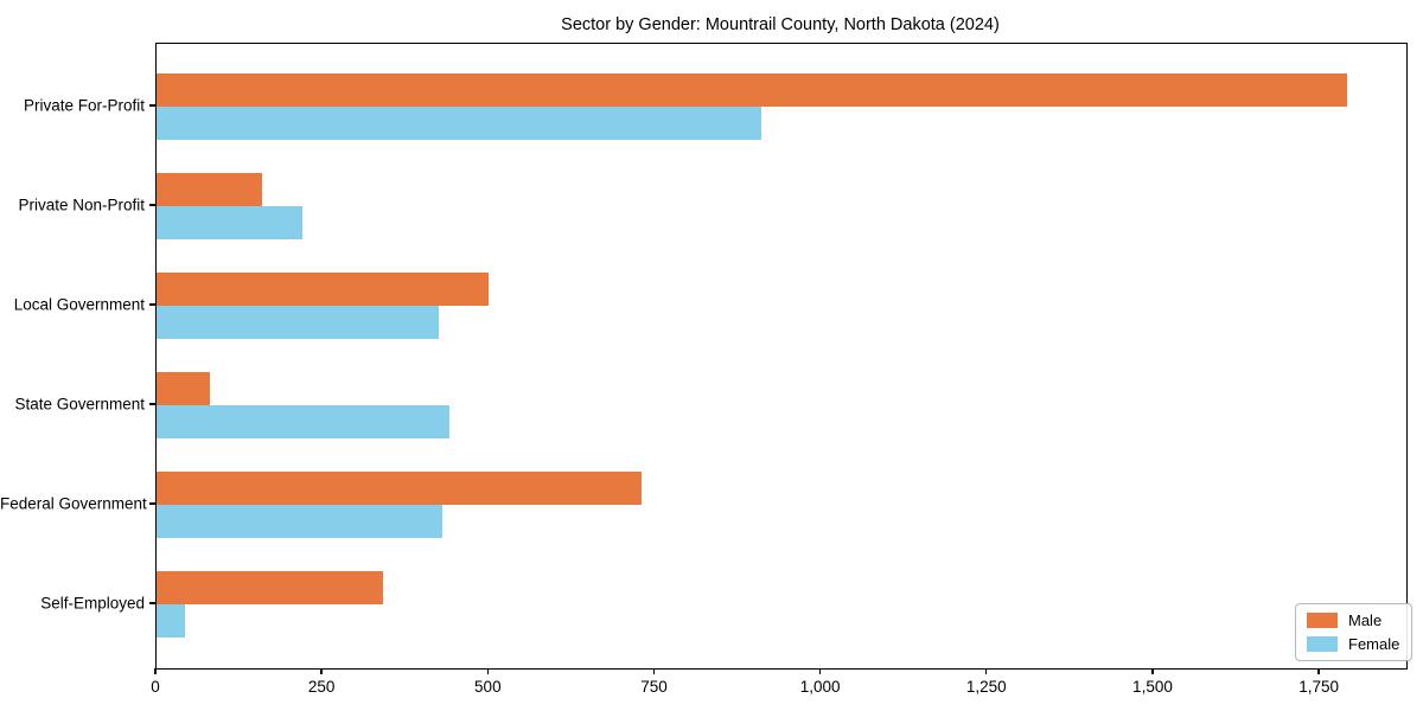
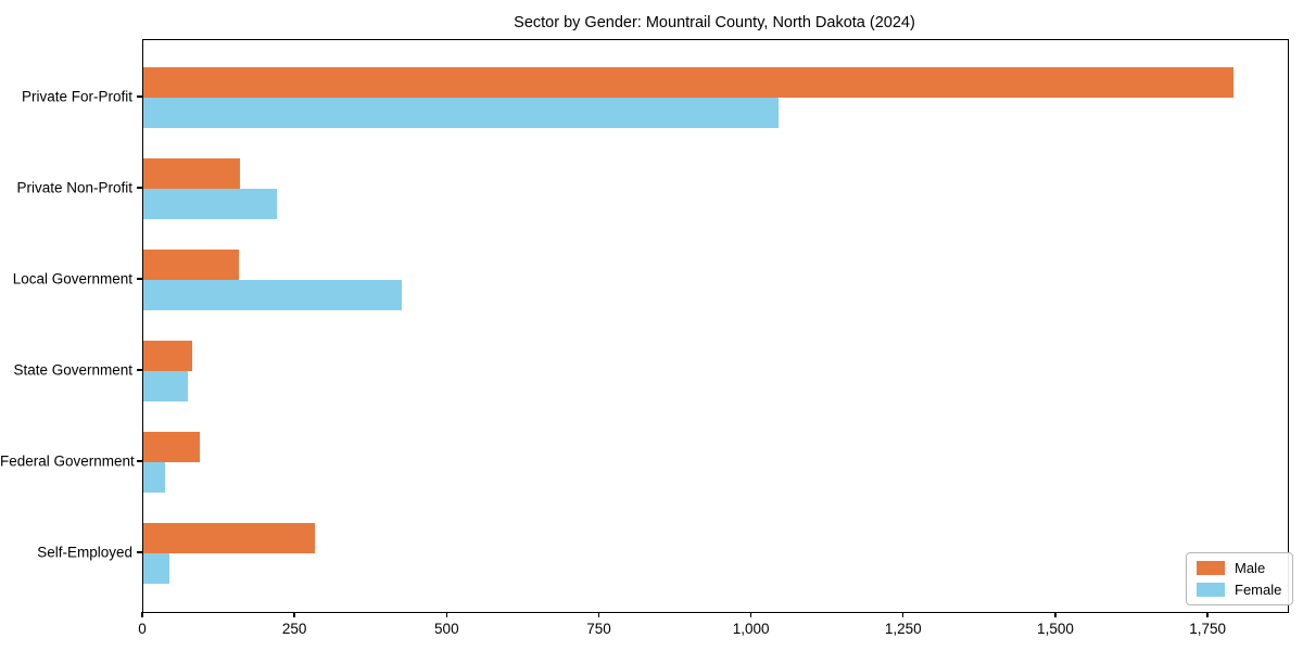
Female/Private For-Profit: 910 -> 1040
Male/Local Government: 500 -> 160
Female/State Government: 440 -> 70
Male/Federal Government: 730 -> 90
Female/Federal Government: 430 -> 40
Male/Self-Employed: 340 -> 280
